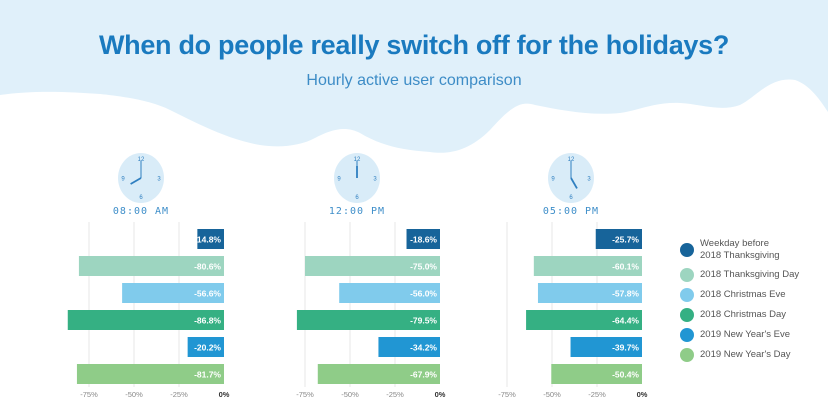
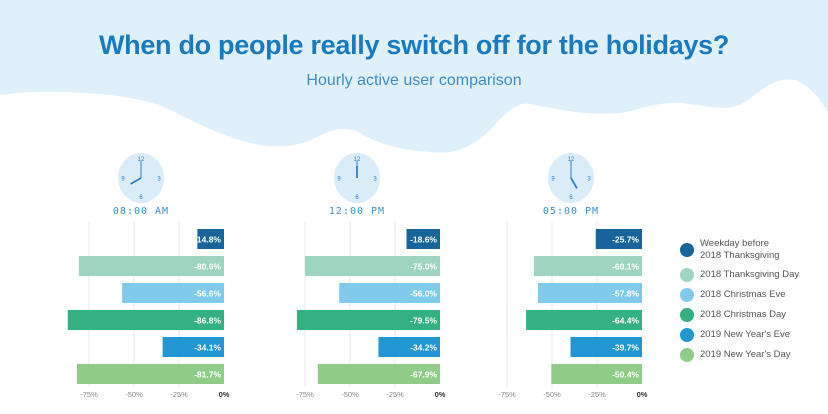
08:00 AM/2019 New Year's Eve: -20.2% -> -34.1%
